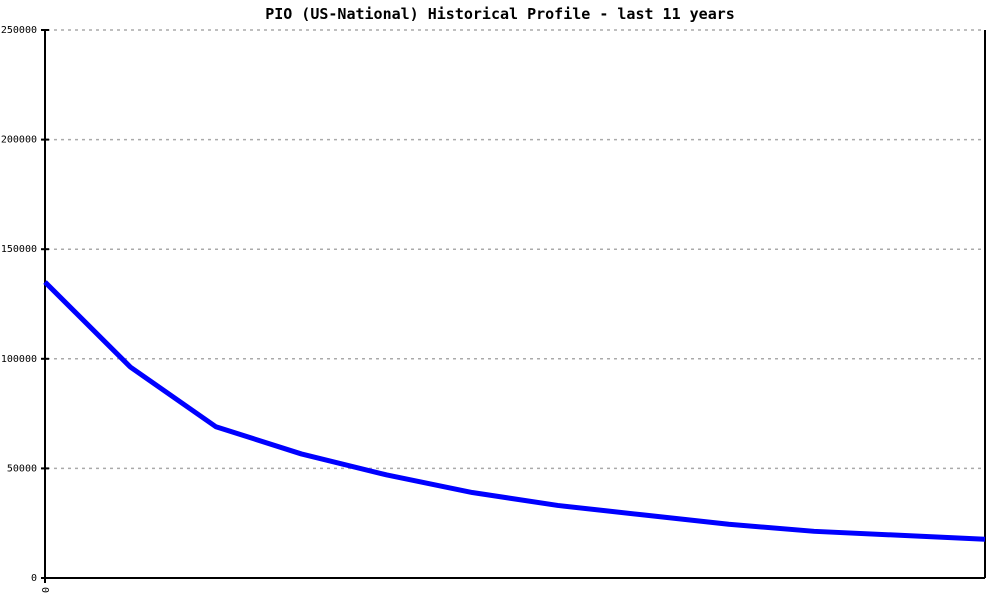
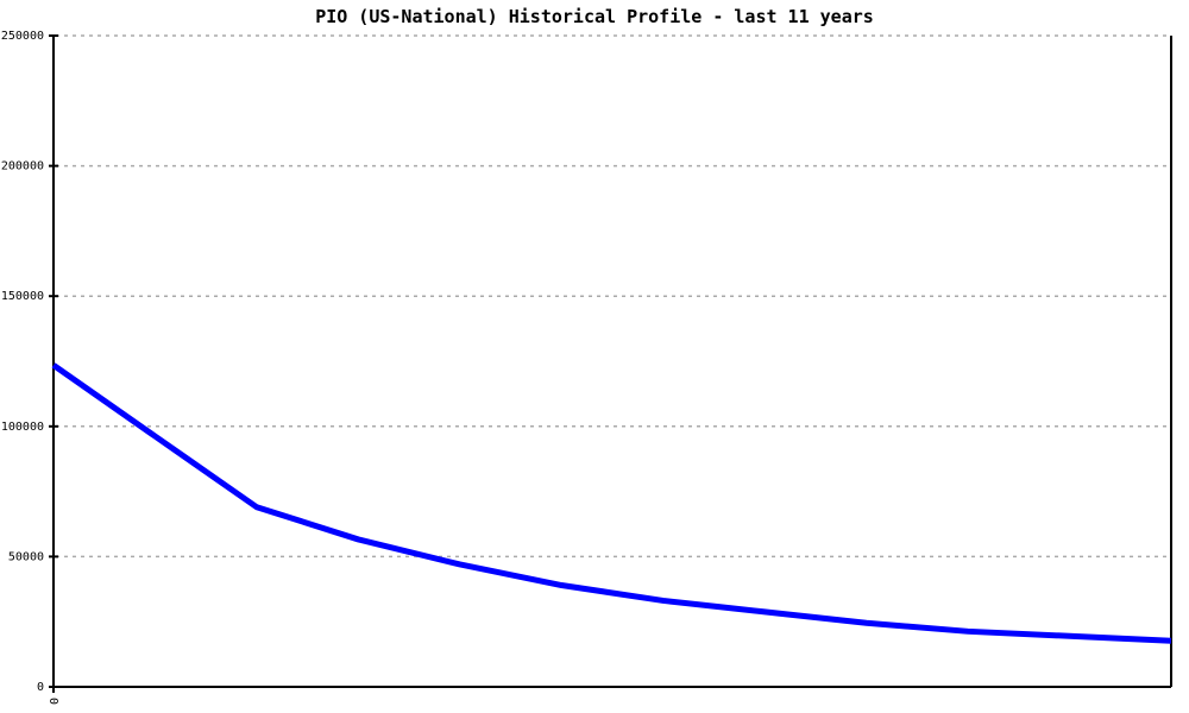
0: 135000 -> 124000
